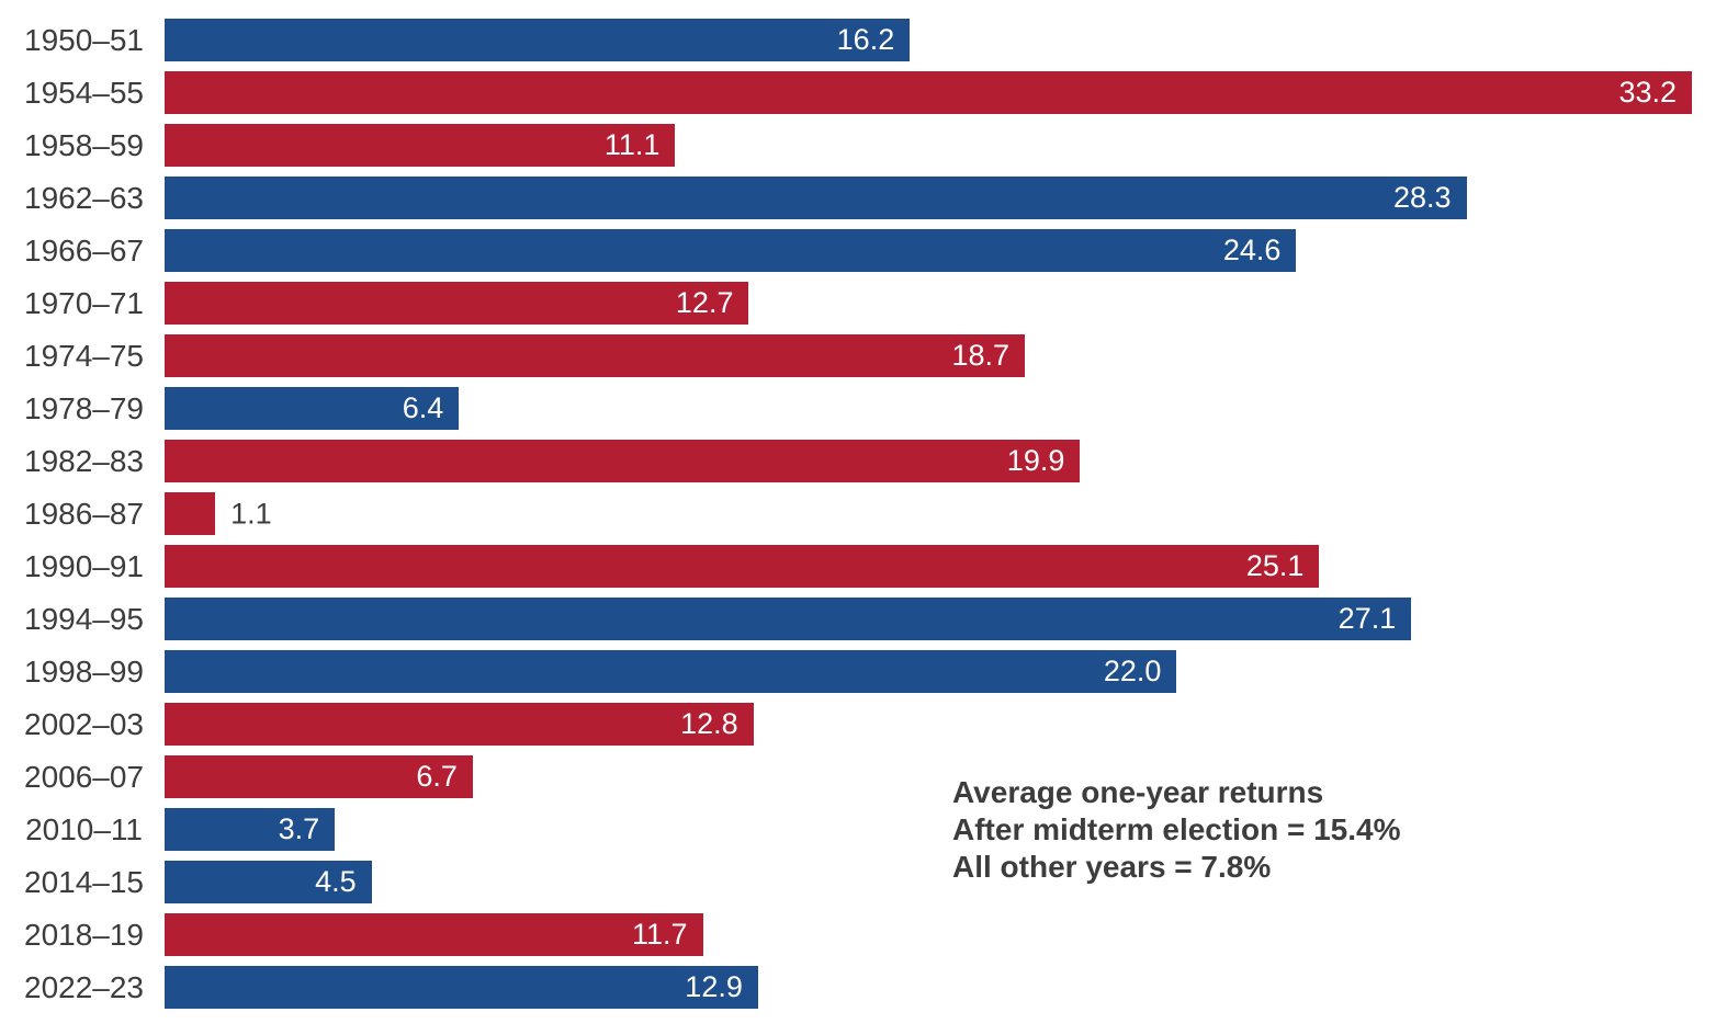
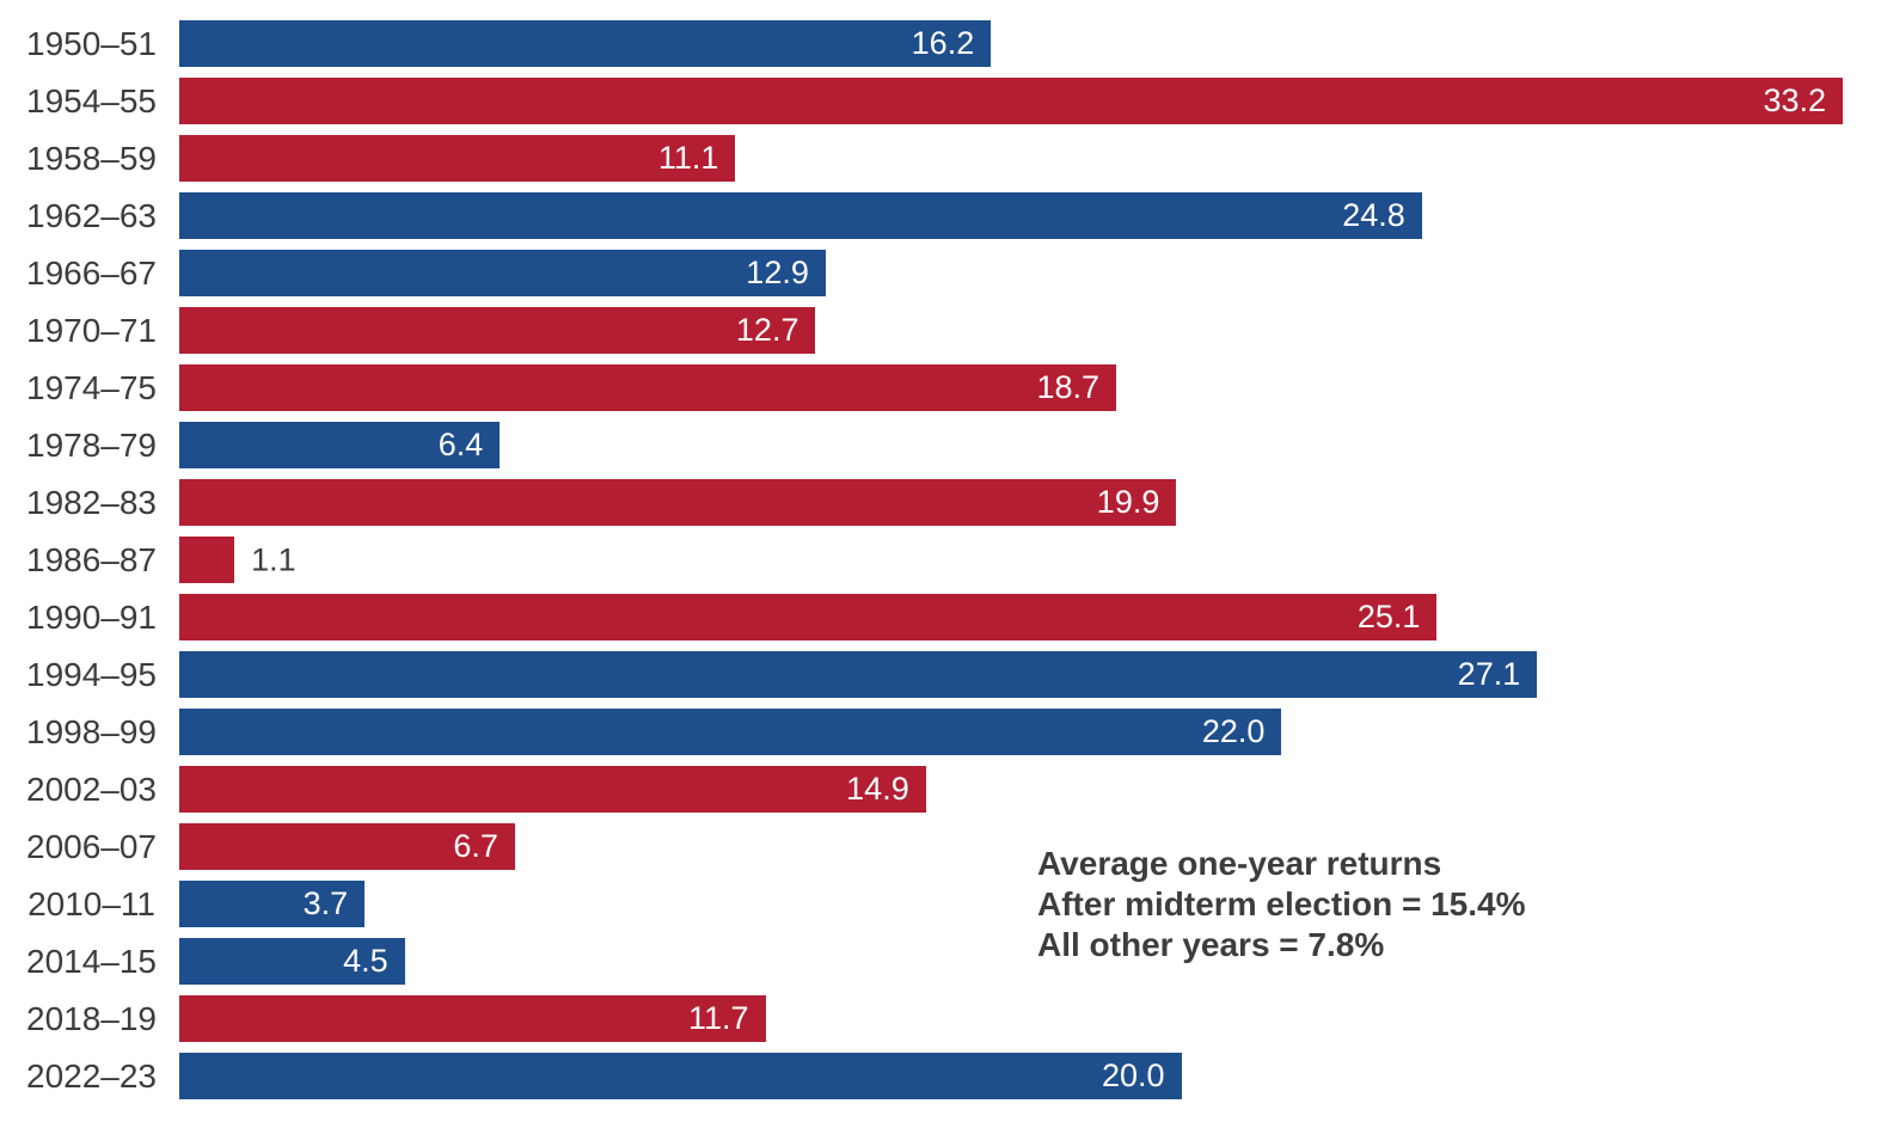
1962–63: 28.3 -> 24.8
1966–67: 24.6 -> 12.9
2002–03: 12.8 -> 14.9
2022–23: 12.9 -> 20.0
